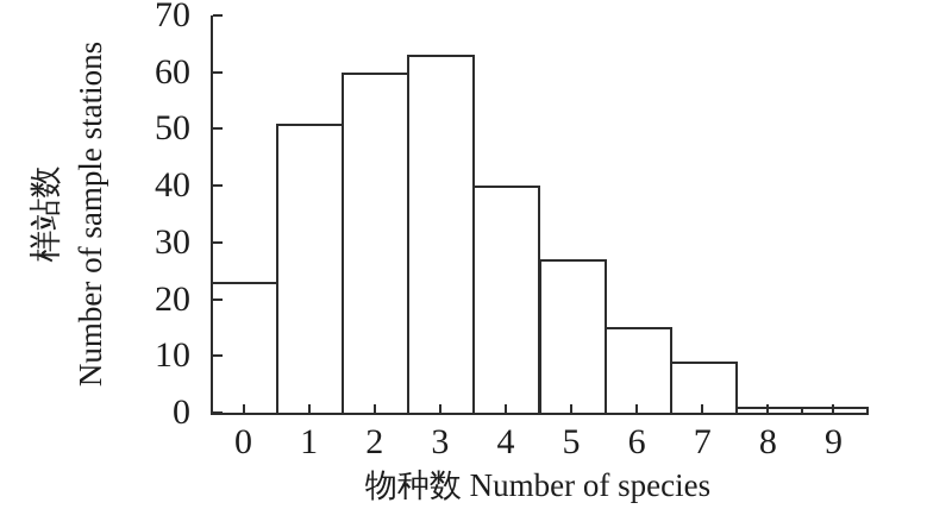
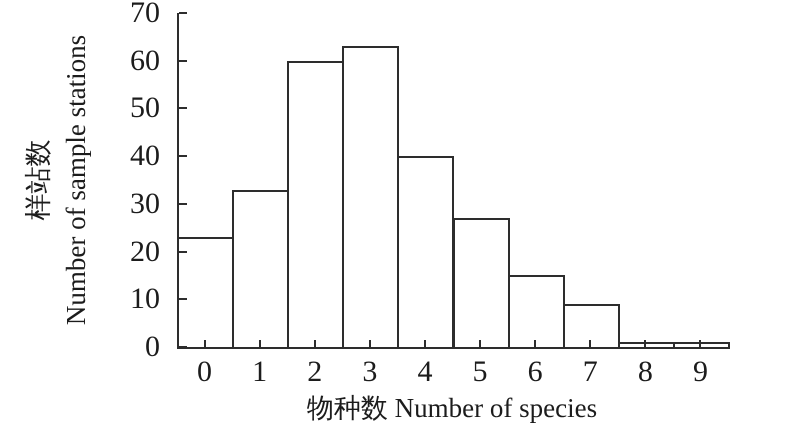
1: 51 -> 33
